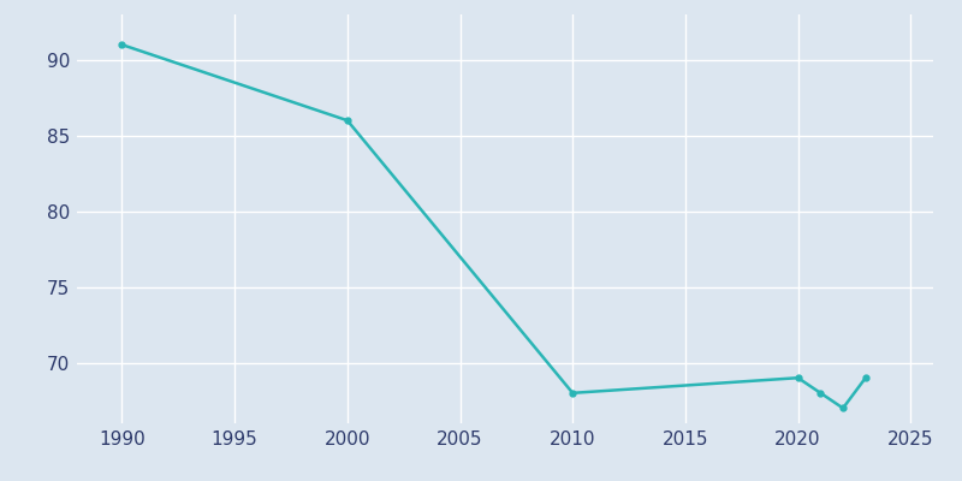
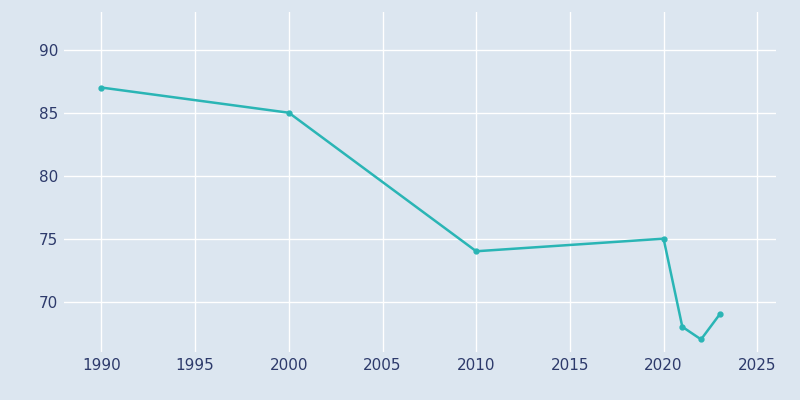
1990: 91 -> 87
2000: 86 -> 85
2010: 68 -> 74
2020: 69 -> 75
